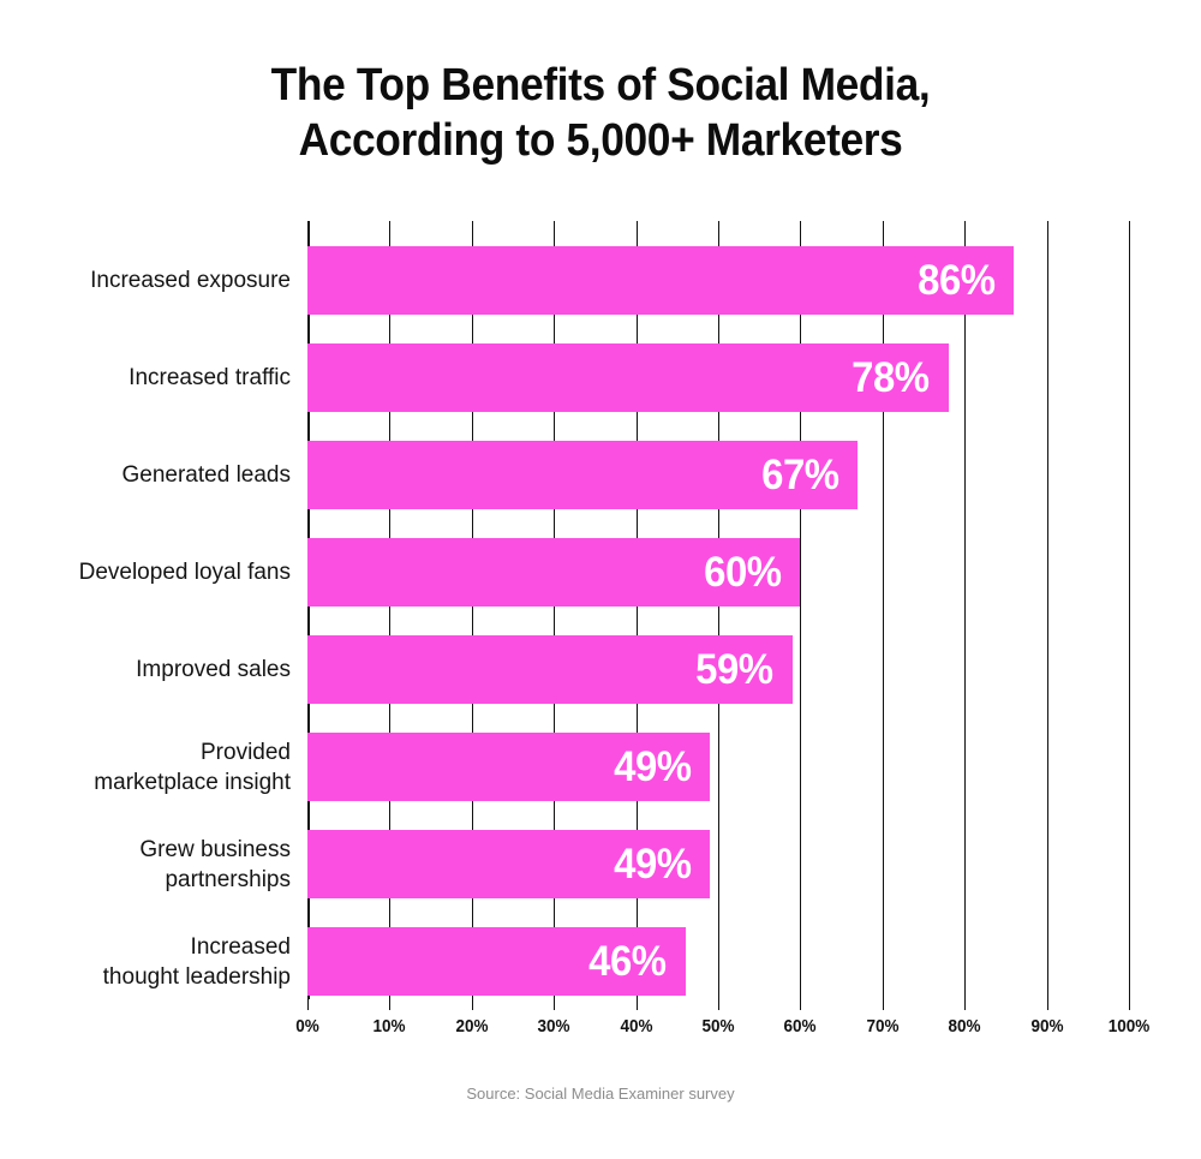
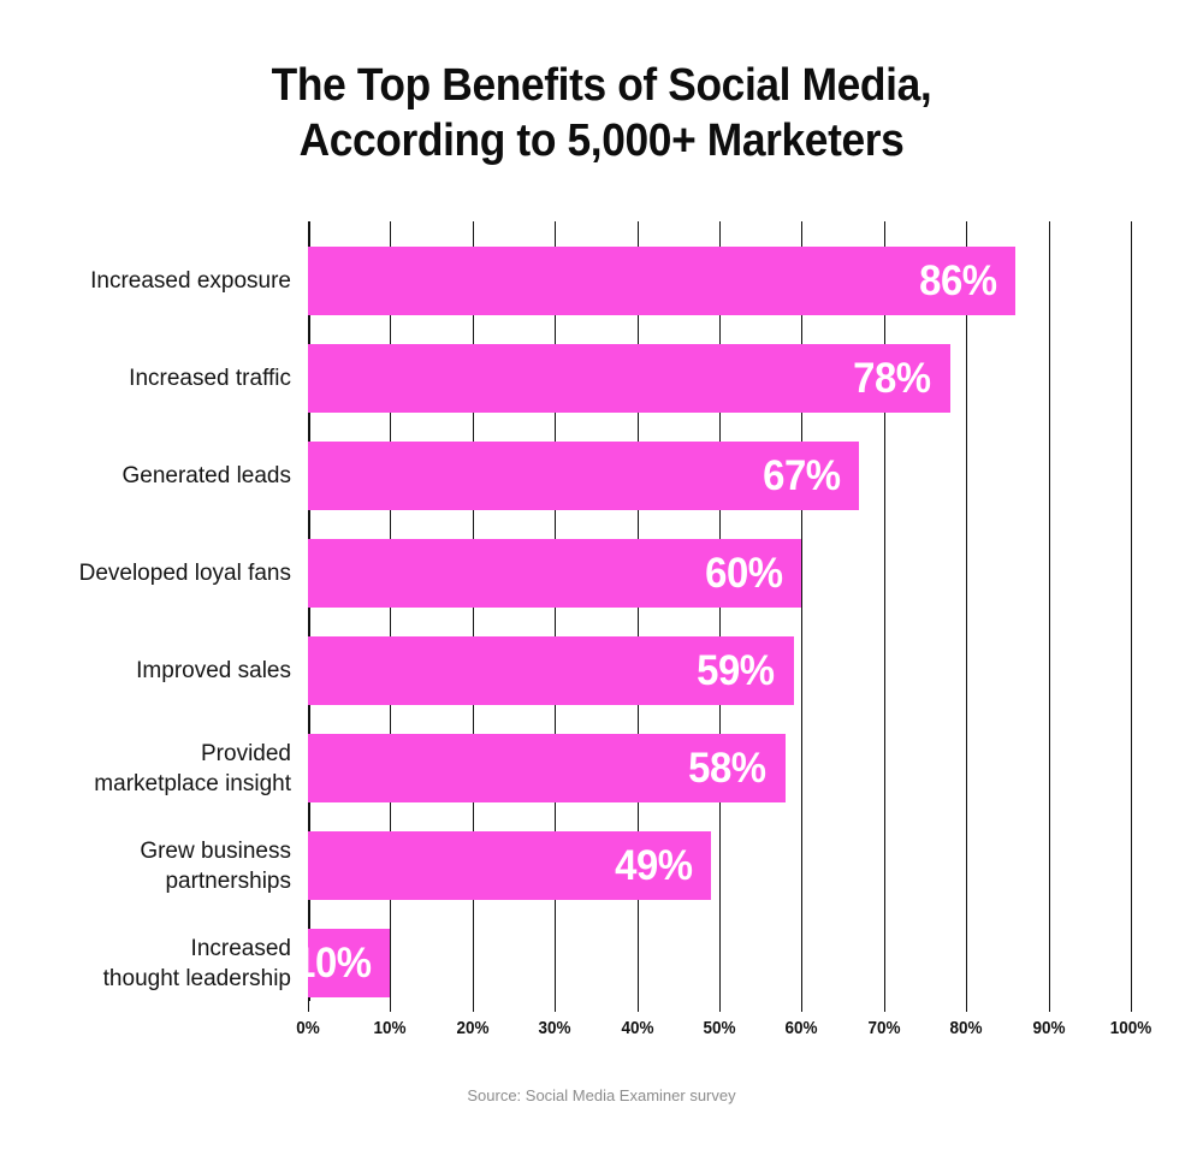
Provided marketplace insight: 49% -> 58%
Increased thought leadership: 46% -> 10%
